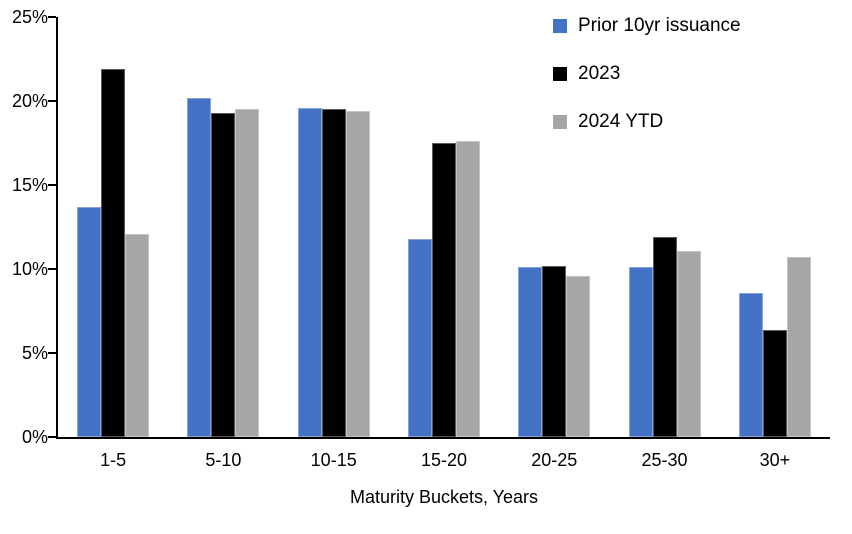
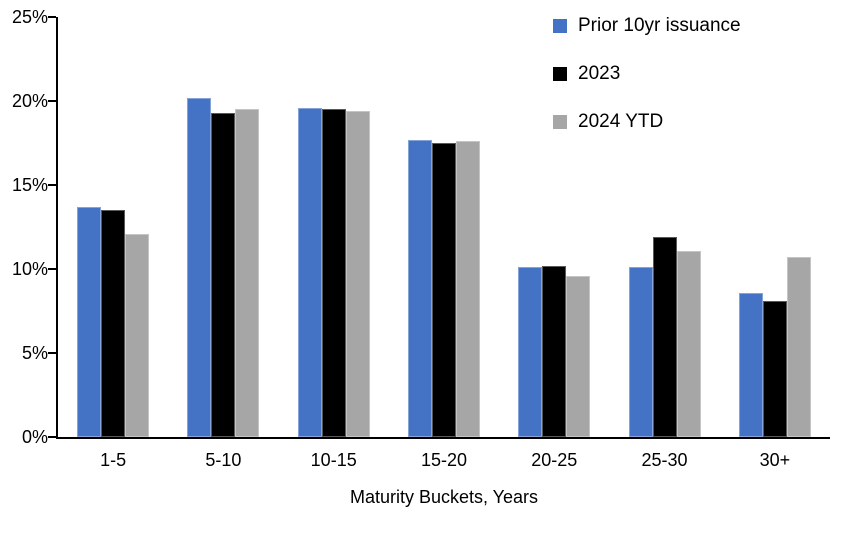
2023/1-5: 21.9% -> 13.5%
Prior 10yr issuance/15-20: 11.8% -> 17.7%
2023/30+: 6.4% -> 8.1%
